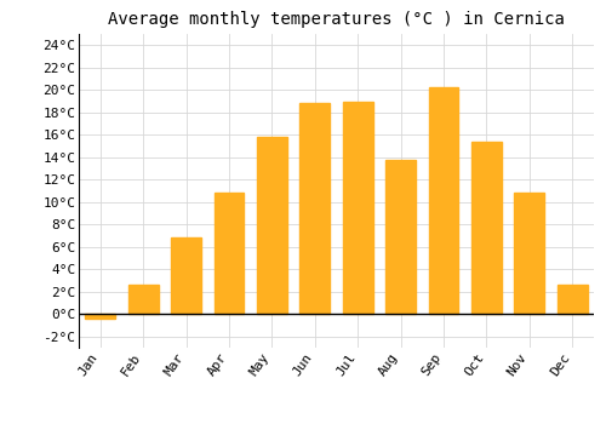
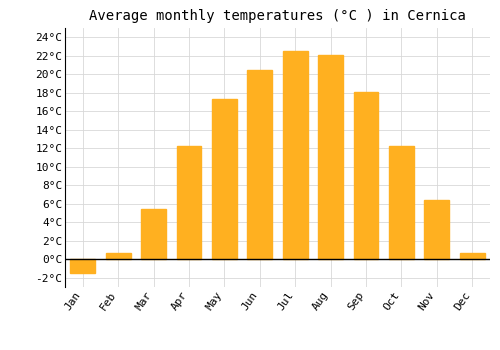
Jan: -0.4°C -> -1.5°C
Feb: 2.6°C -> 0.7°C
Mar: 6.8°C -> 5.4°C
Apr: 10.8°C -> 12.2°C
May: 15.8°C -> 17.3°C
Jun: 18.8°C -> 20.5°C
Jul: 19.0°C -> 22.5°C
Aug: 13.8°C -> 22.1°C
Sep: 20.2°C -> 18.1°C
Oct: 15.4°C -> 12.2°C
Nov: 10.8°C -> 6.4°C
Dec: 2.6°C -> 0.7°C
